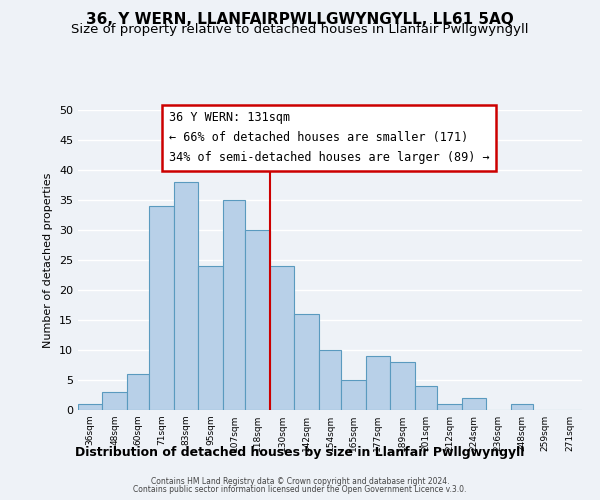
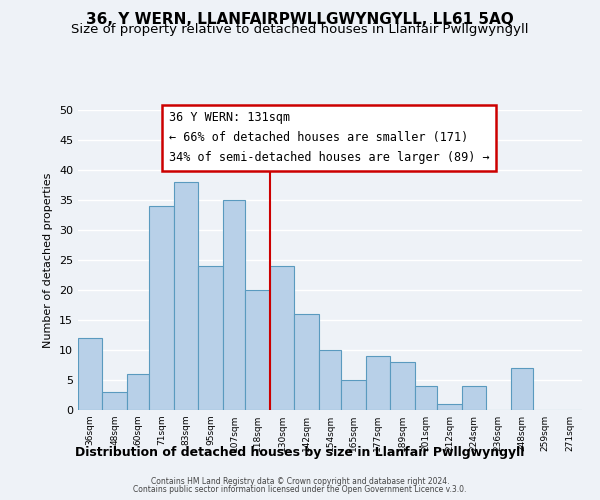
36sqm: 1 -> 12
118sqm: 30 -> 20
224sqm: 2 -> 4
248sqm: 1 -> 7
